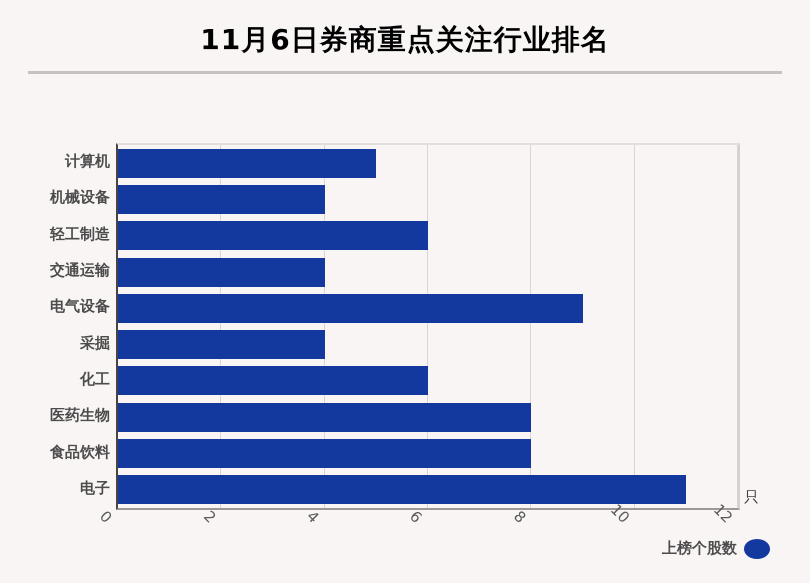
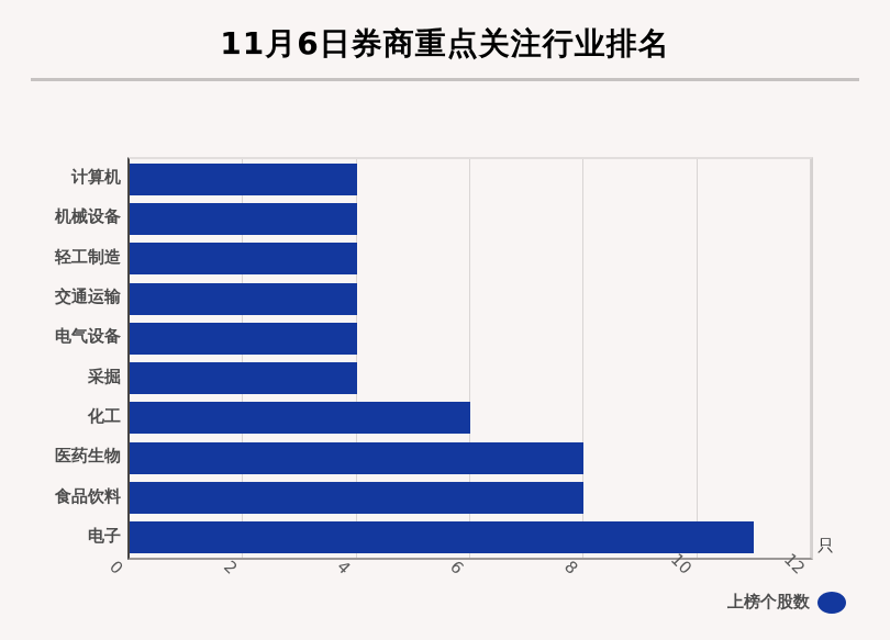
计算机: 5 -> 4
轻工制造: 6 -> 4
电气设备: 9 -> 4
